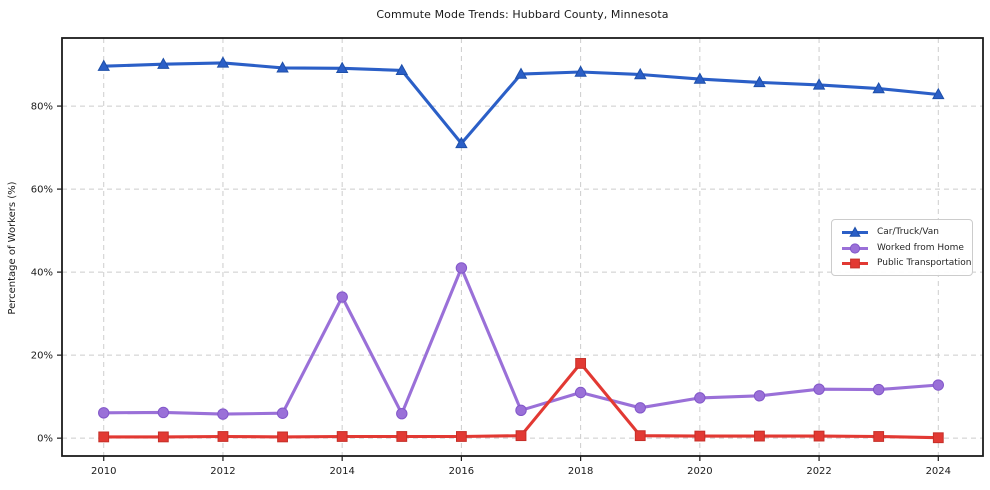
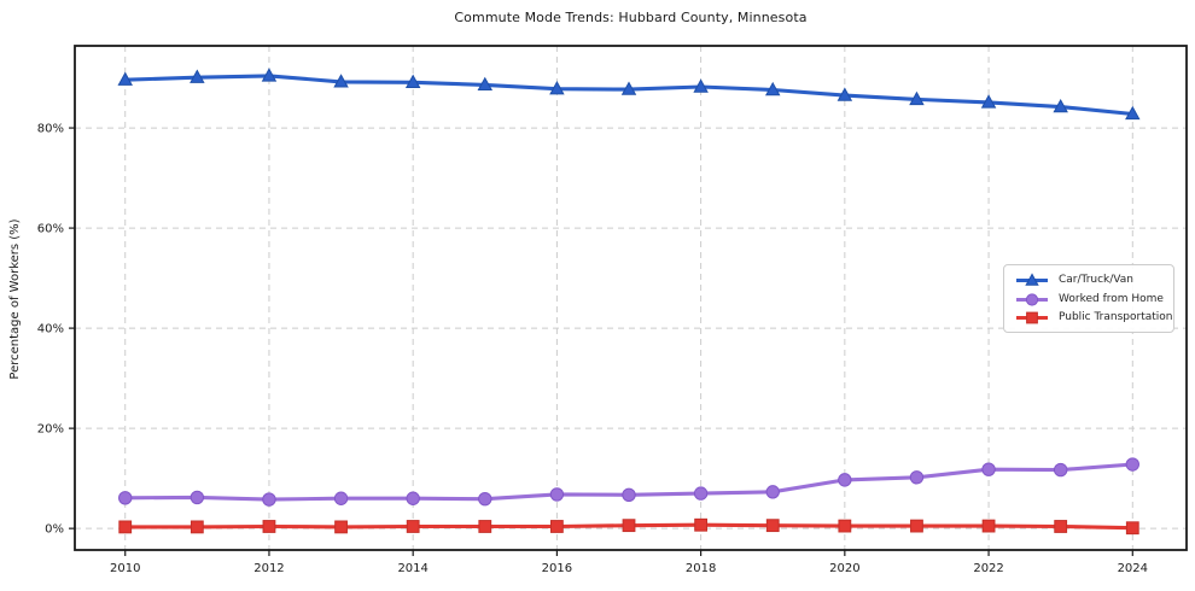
Worked from Home/2014: 34% -> 6%
Car/Truck/Van/2016: 71% -> 88%
Worked from Home/2016: 41% -> 7%
Worked from Home/2018: 11% -> 7%
Public Transportation/2018: 18% -> 1%
